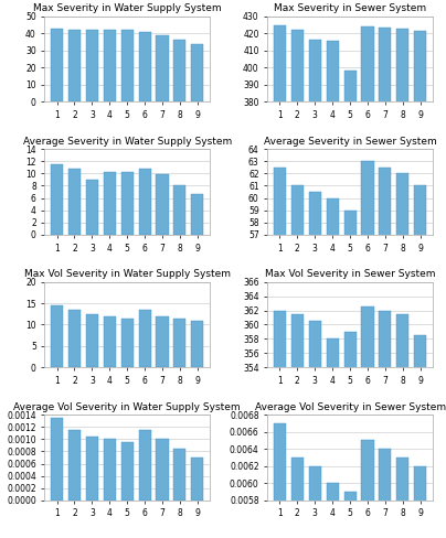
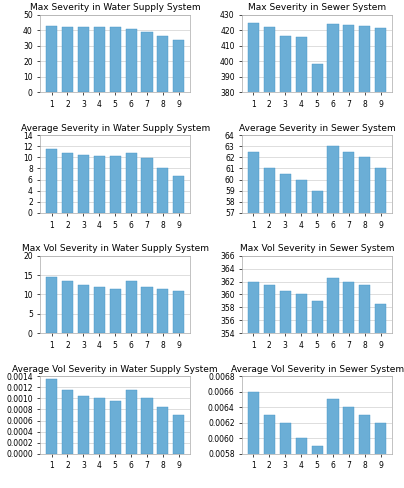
Average Severity in Water Supply System/3: 9.0 -> 10.4
Max Vol Severity in Sewer System/4: 358.0 -> 360.0
Average Vol Severity in Sewer System/1: 0.0067 -> 0.0066
